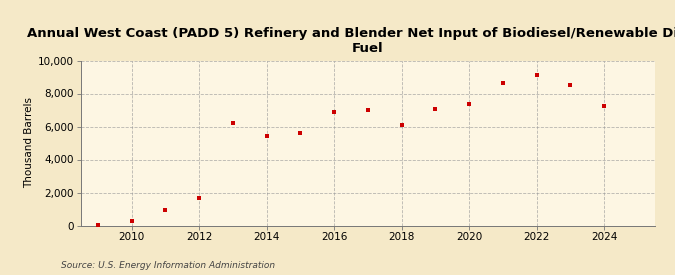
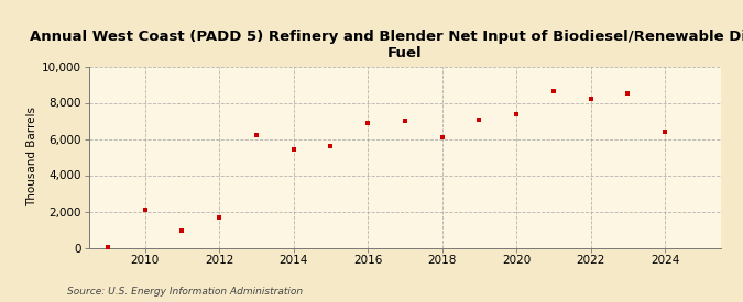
2010: 300 -> 2,100
2022: 9,200 -> 8,200
2024: 7,200 -> 6,400
